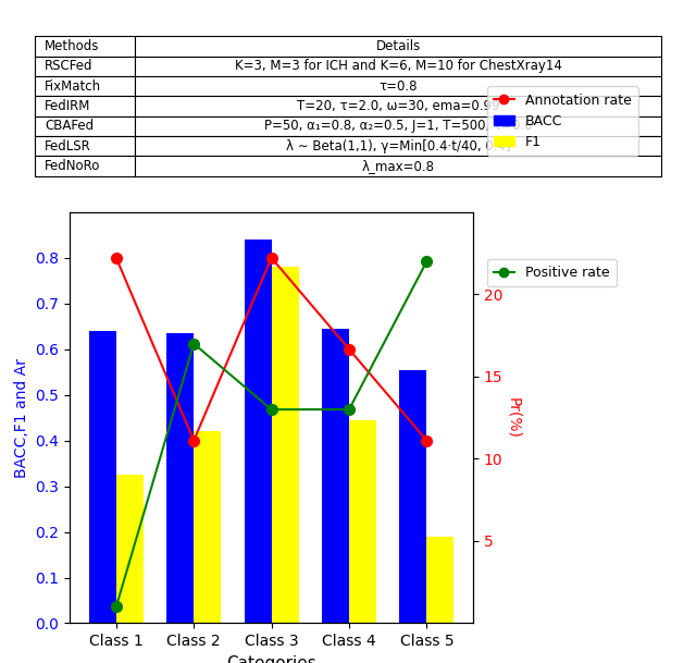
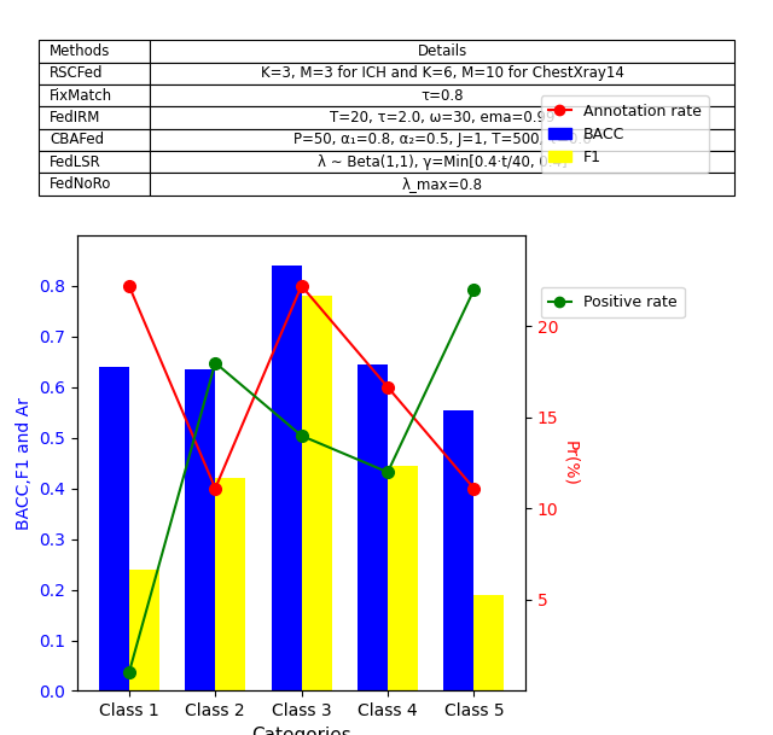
F1/Class 1: 0.325 -> 0.240
Positive rate/Class 2: 17 -> 18
Positive rate/Class 3: 13 -> 14
Positive rate/Class 4: 13 -> 12
